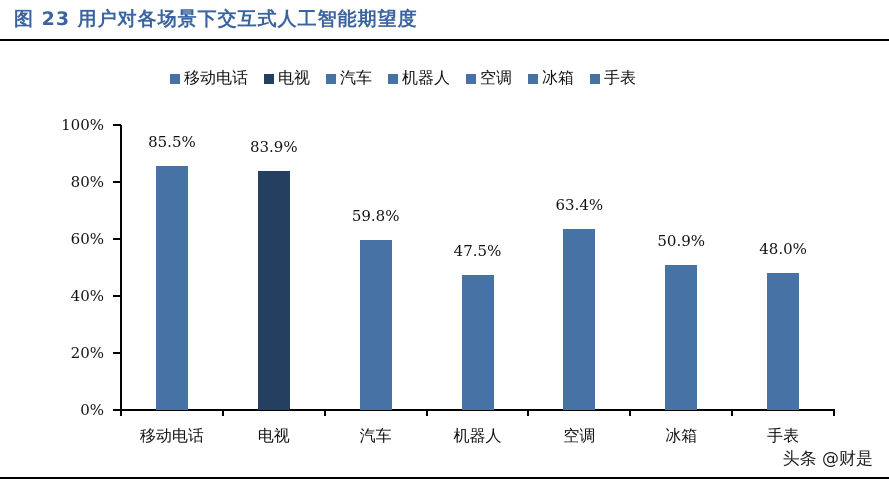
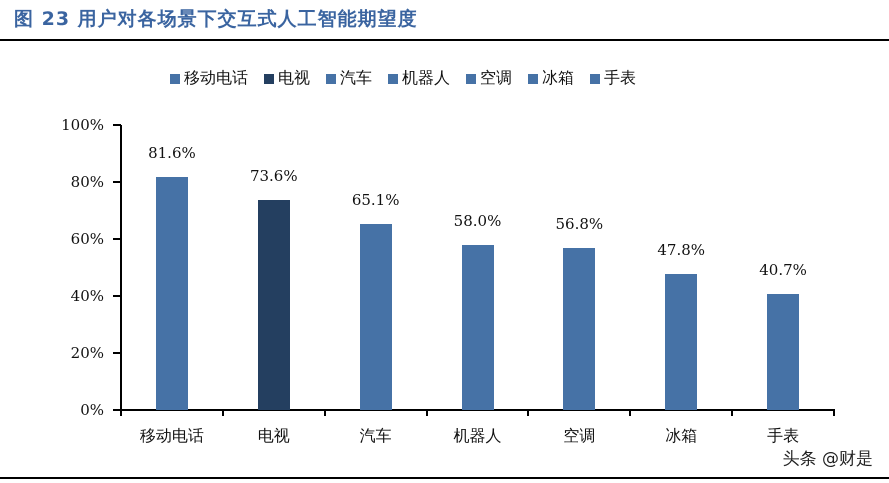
移动电话: 85.5% -> 81.6%
电视: 83.9% -> 73.6%
汽车: 59.8% -> 65.1%
机器人: 47.5% -> 58.0%
空调: 63.4% -> 56.8%
冰箱: 50.9% -> 47.8%
手表: 48.0% -> 40.7%
